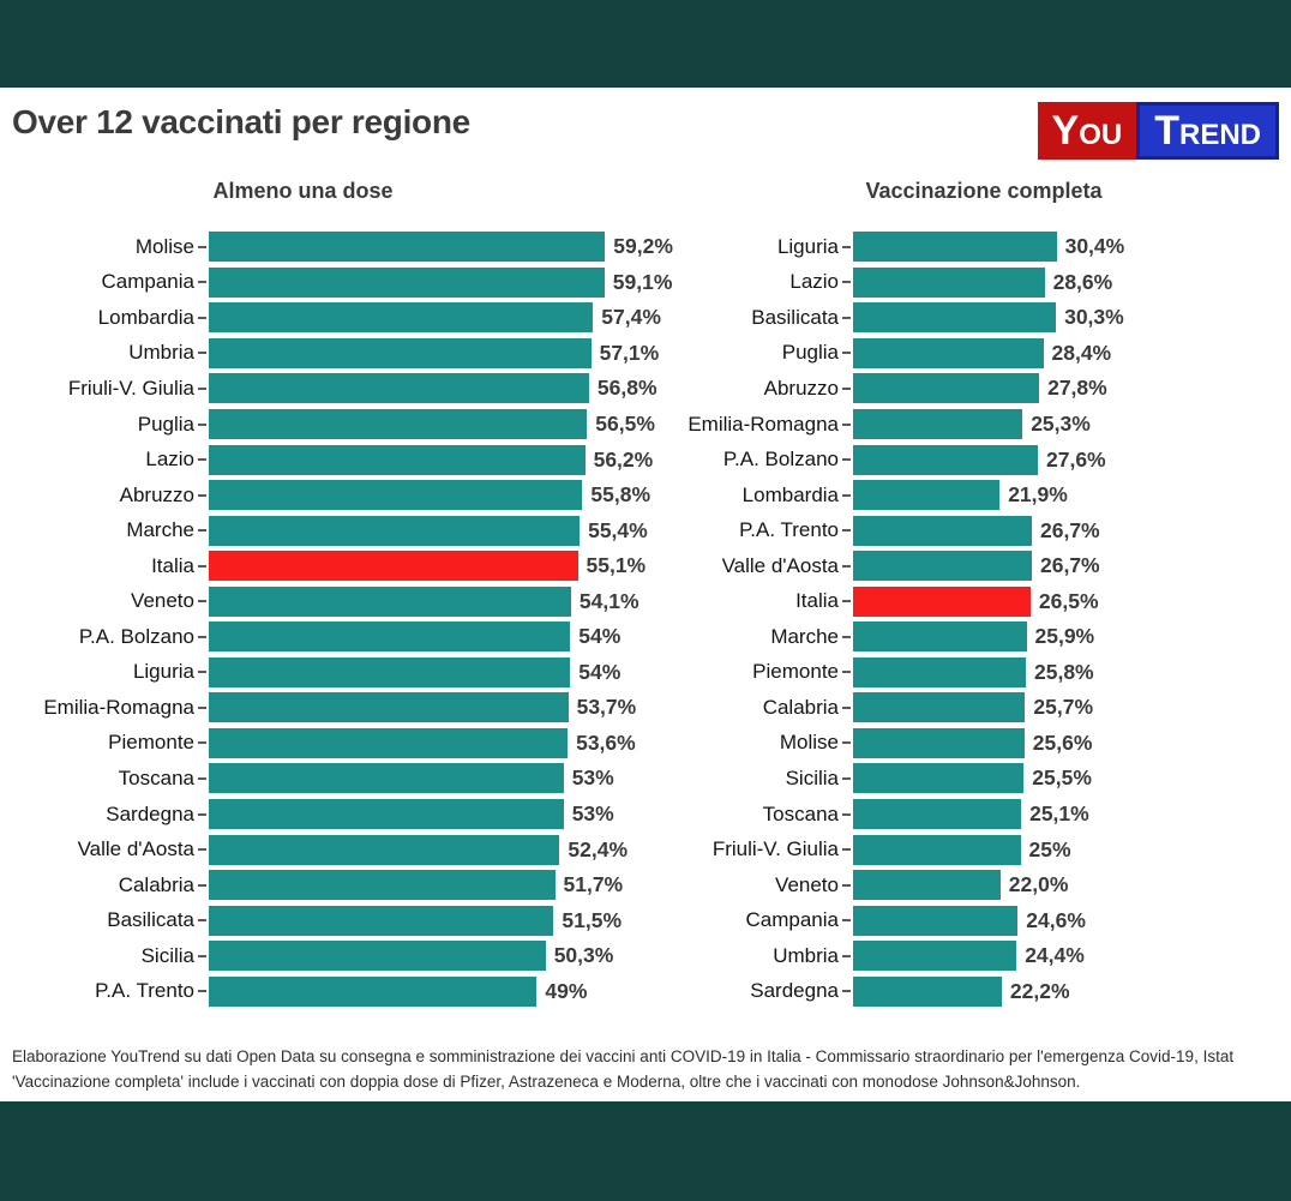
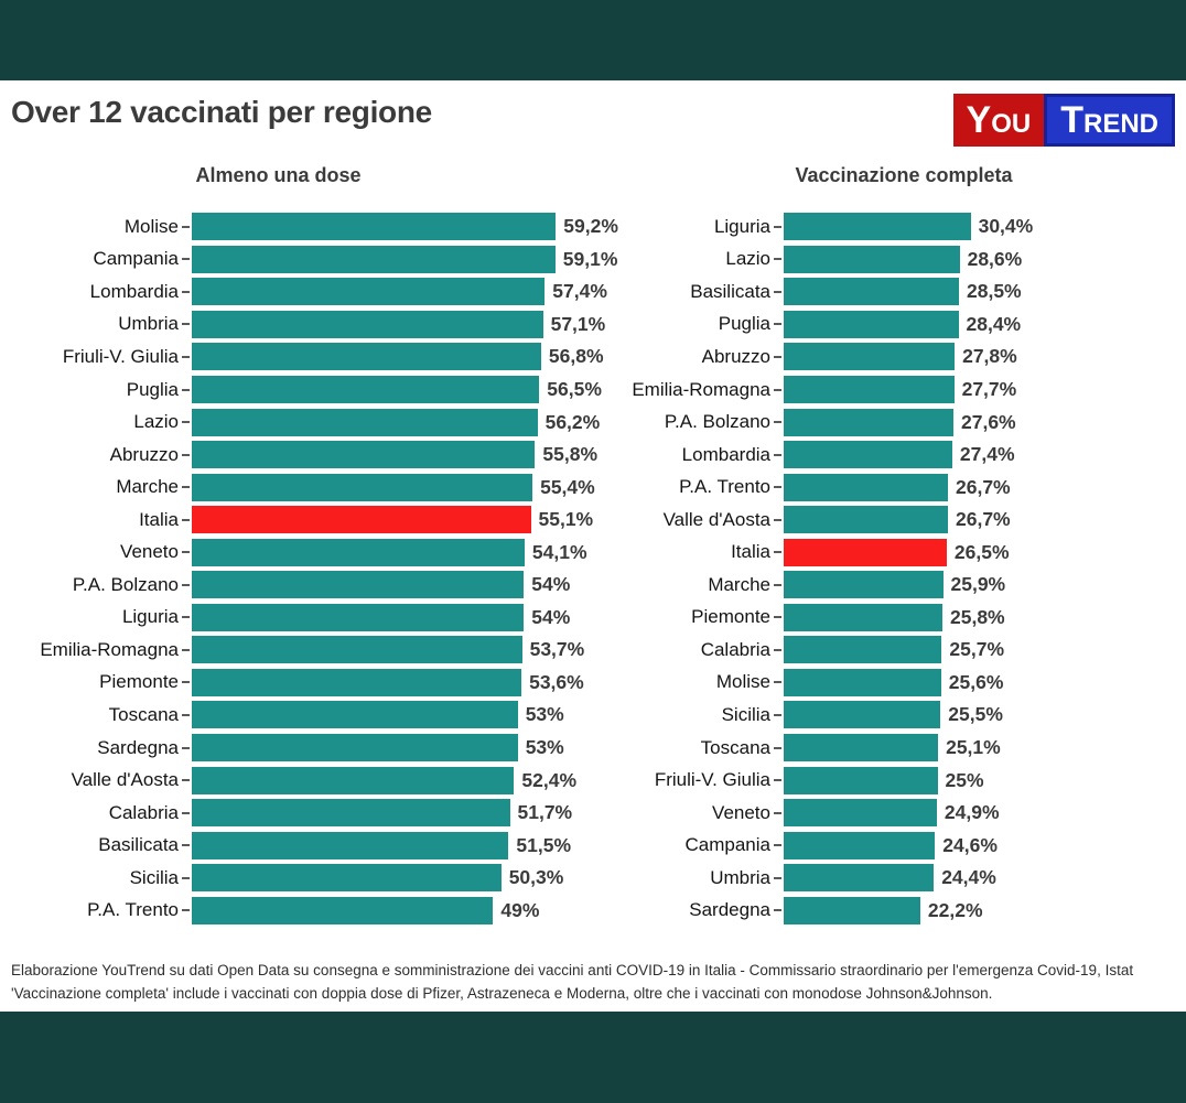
Vaccinazione completa/Basilicata: 30,3% -> 28,5%
Vaccinazione completa/Emilia-Romagna: 25,3% -> 27,7%
Vaccinazione completa/Lombardia: 21,9% -> 27,4%
Vaccinazione completa/Veneto: 22,0% -> 24,9%
